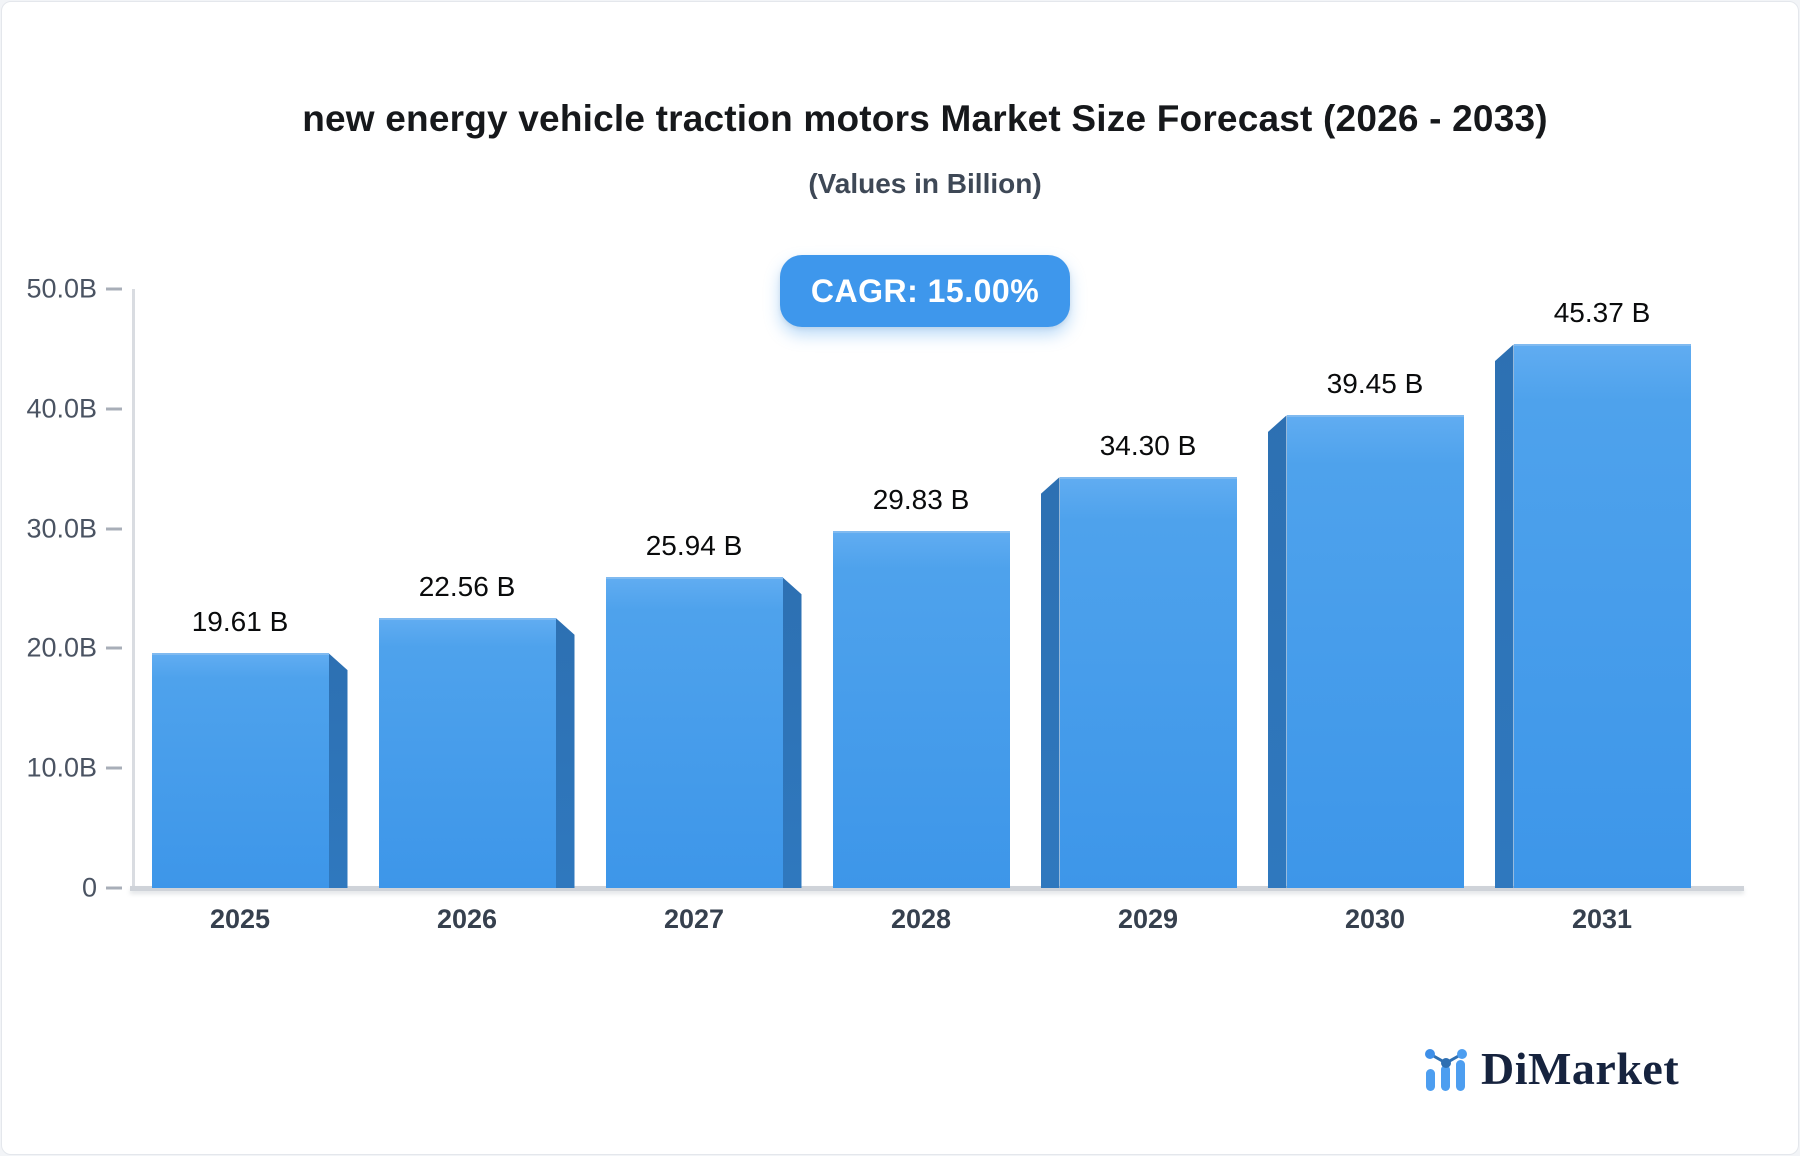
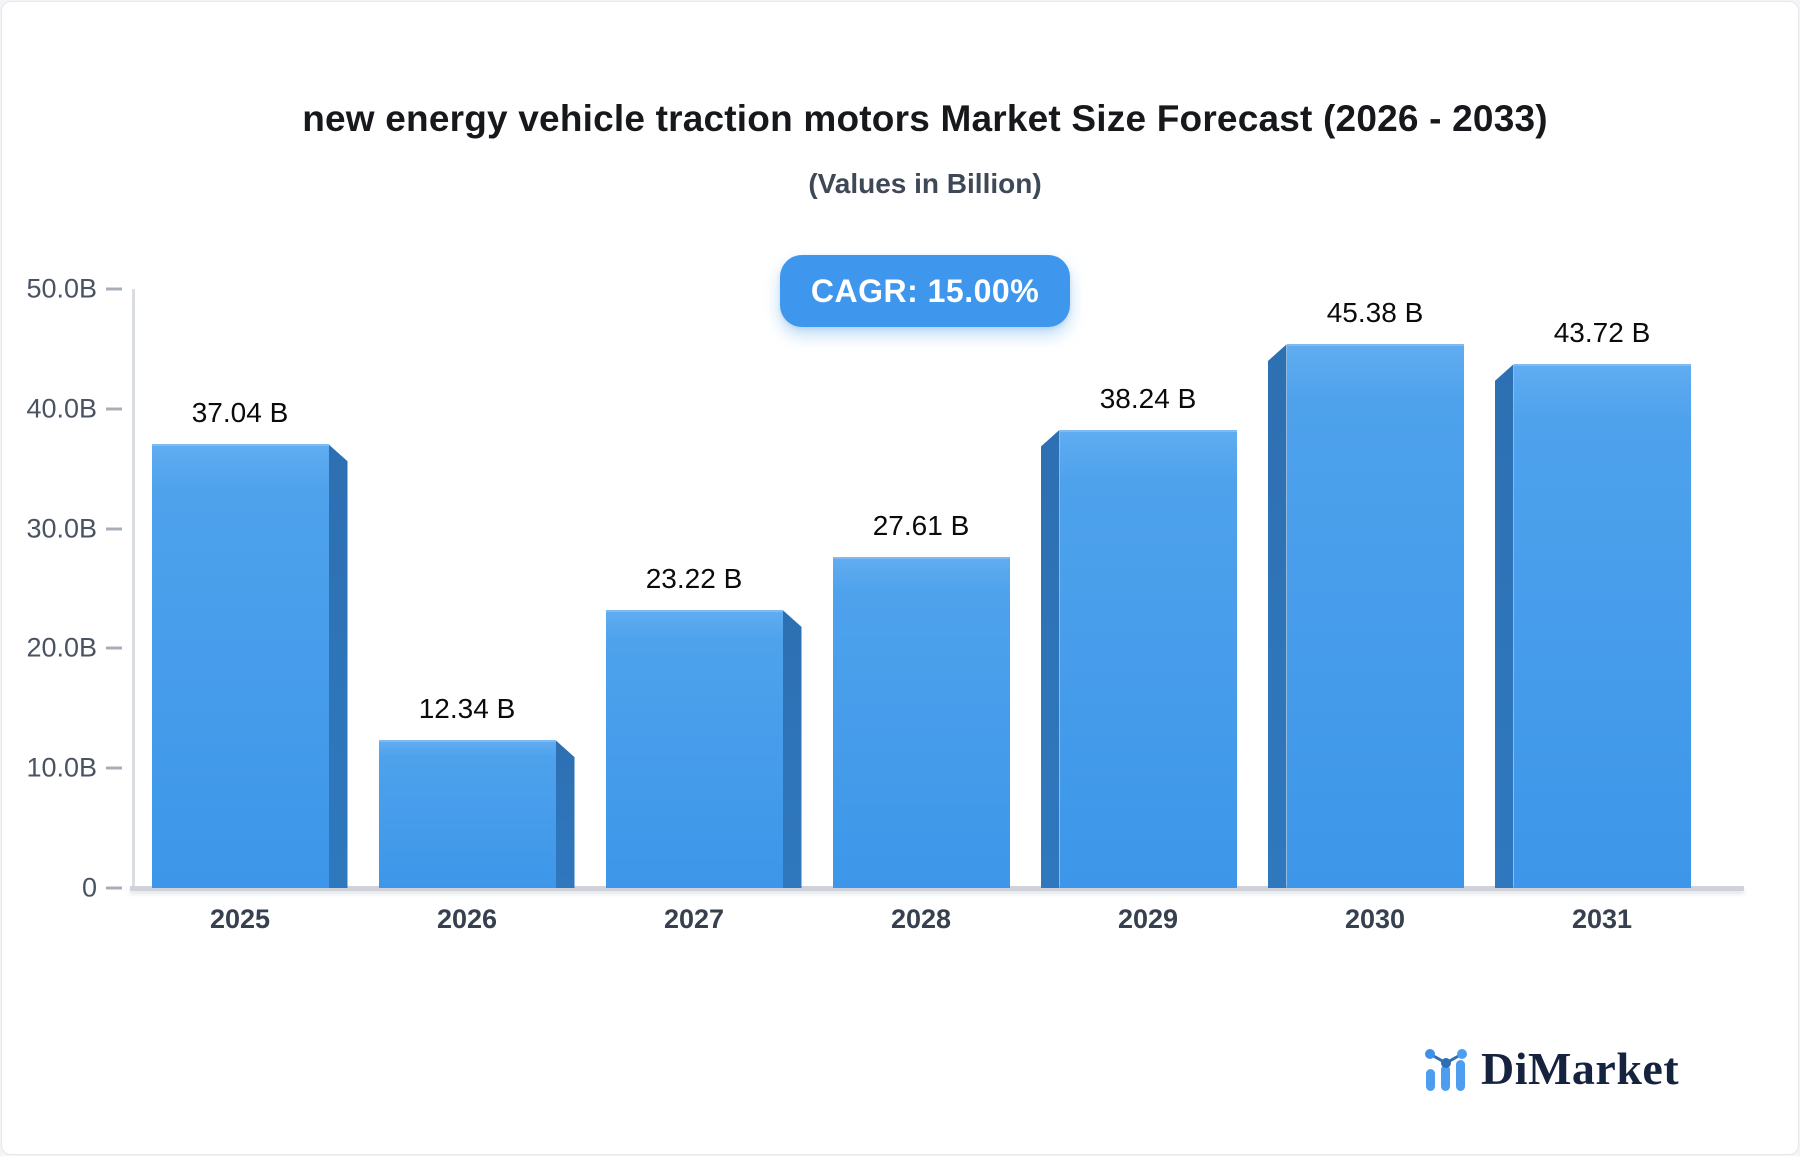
2025: 19.61 -> 37.04
2026: 22.56 -> 12.34
2027: 25.94 -> 23.22
2028: 29.83 -> 27.61
2029: 34.30 -> 38.24
2030: 39.45 -> 45.38
2031: 45.37 -> 43.72
